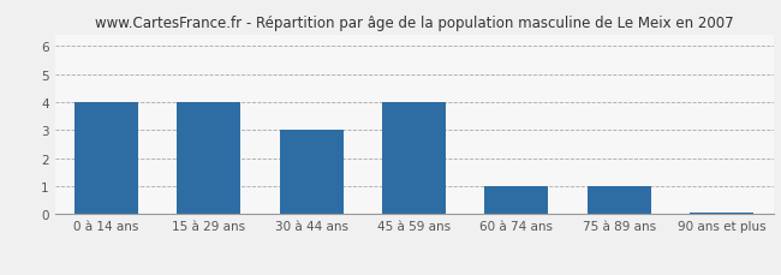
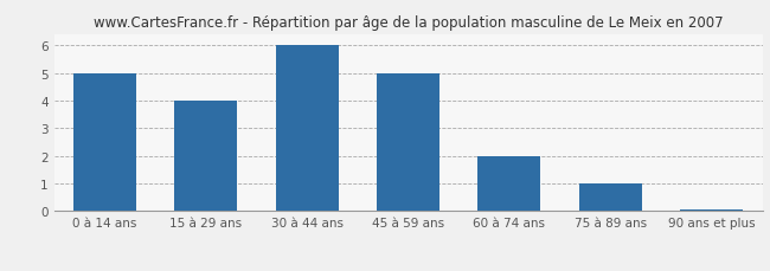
0 à 14 ans: 4.00 -> 5.00
30 à 44 ans: 3.00 -> 6.00
45 à 59 ans: 4.00 -> 5.00
60 à 74 ans: 1.00 -> 2.00
